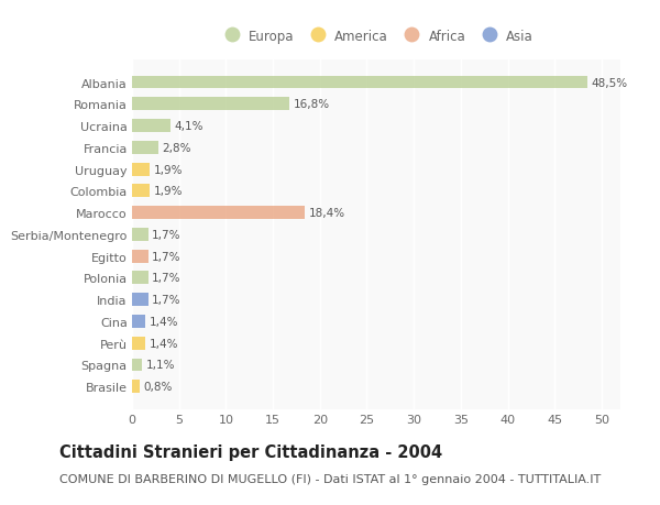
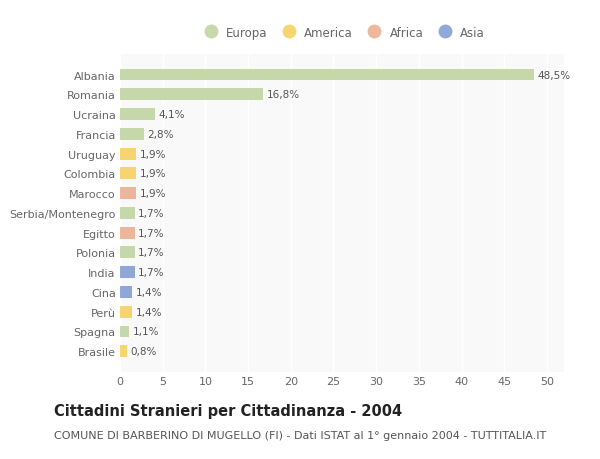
Marocco: 18,4% -> 1,9%
